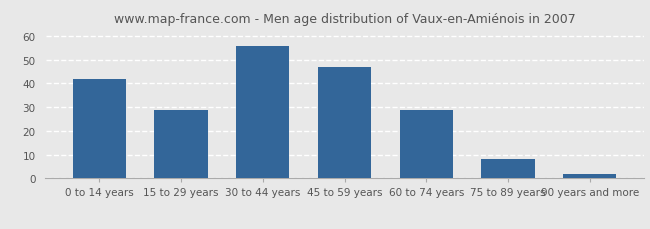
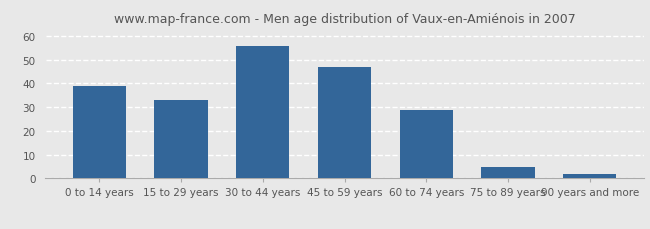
0 to 14 years: 42 -> 39
15 to 29 years: 29 -> 33
75 to 89 years: 8 -> 5
